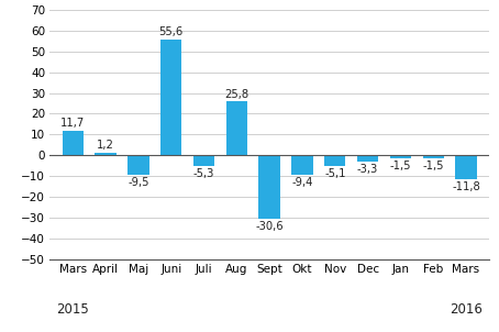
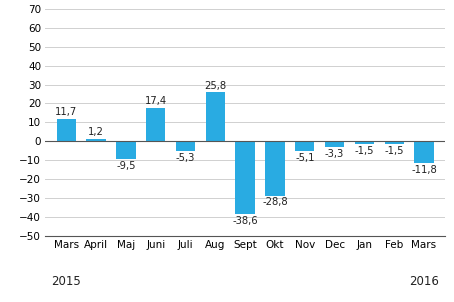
Juni: 55,6 -> 17,4
Sept: -30,6 -> -38,6
Okt: -9,4 -> -28,8
